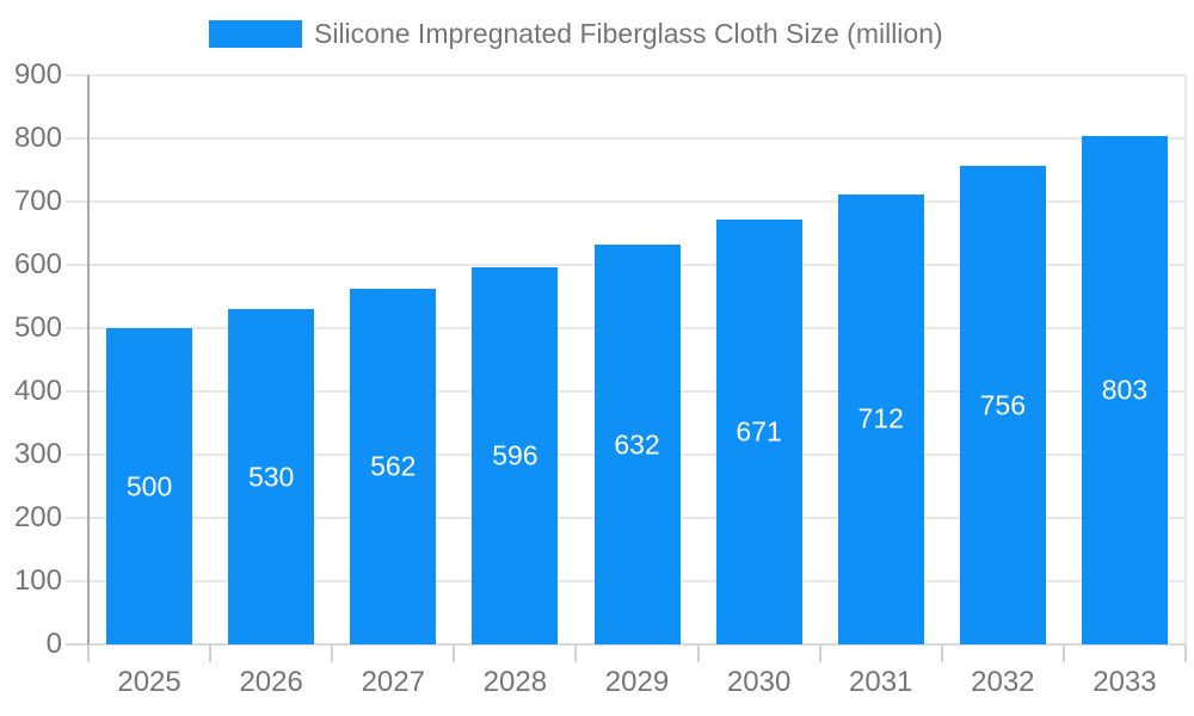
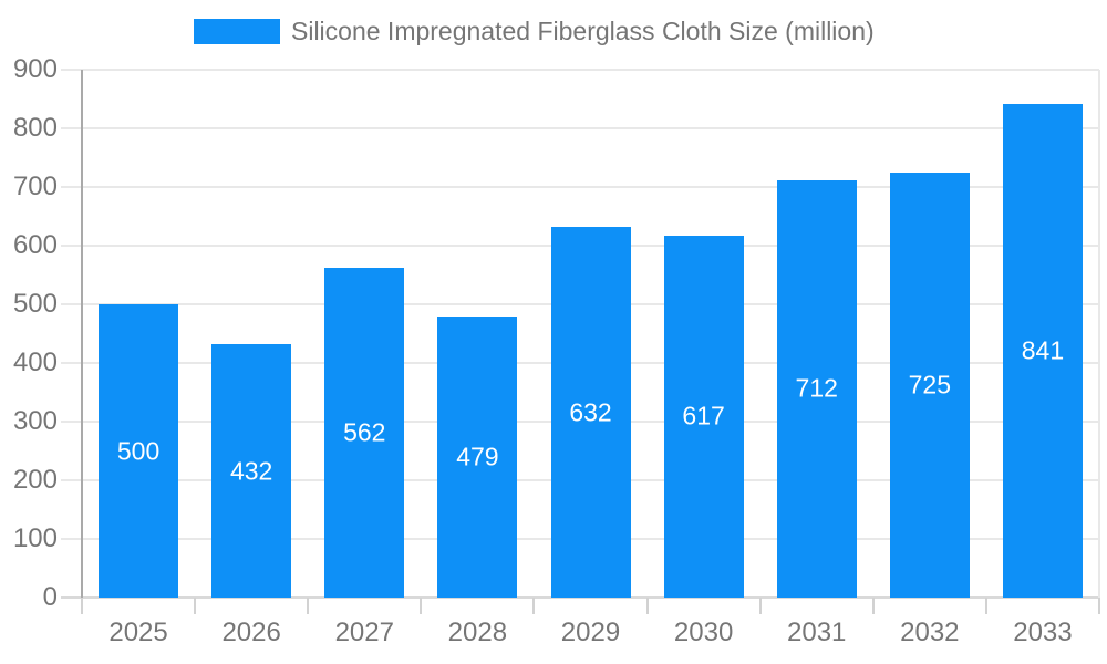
2026: 530 -> 432
2028: 596 -> 479
2030: 671 -> 617
2032: 756 -> 725
2033: 803 -> 841
